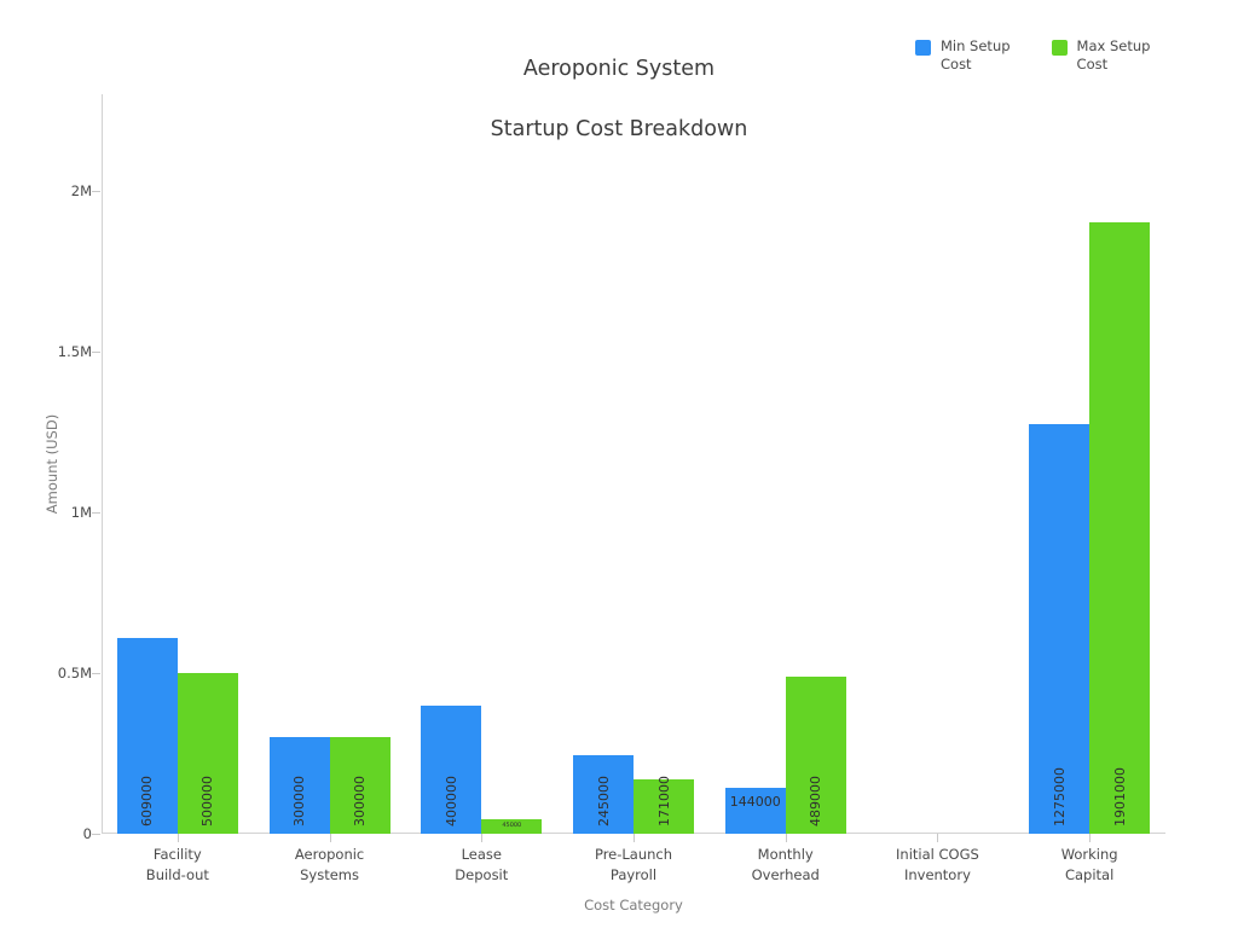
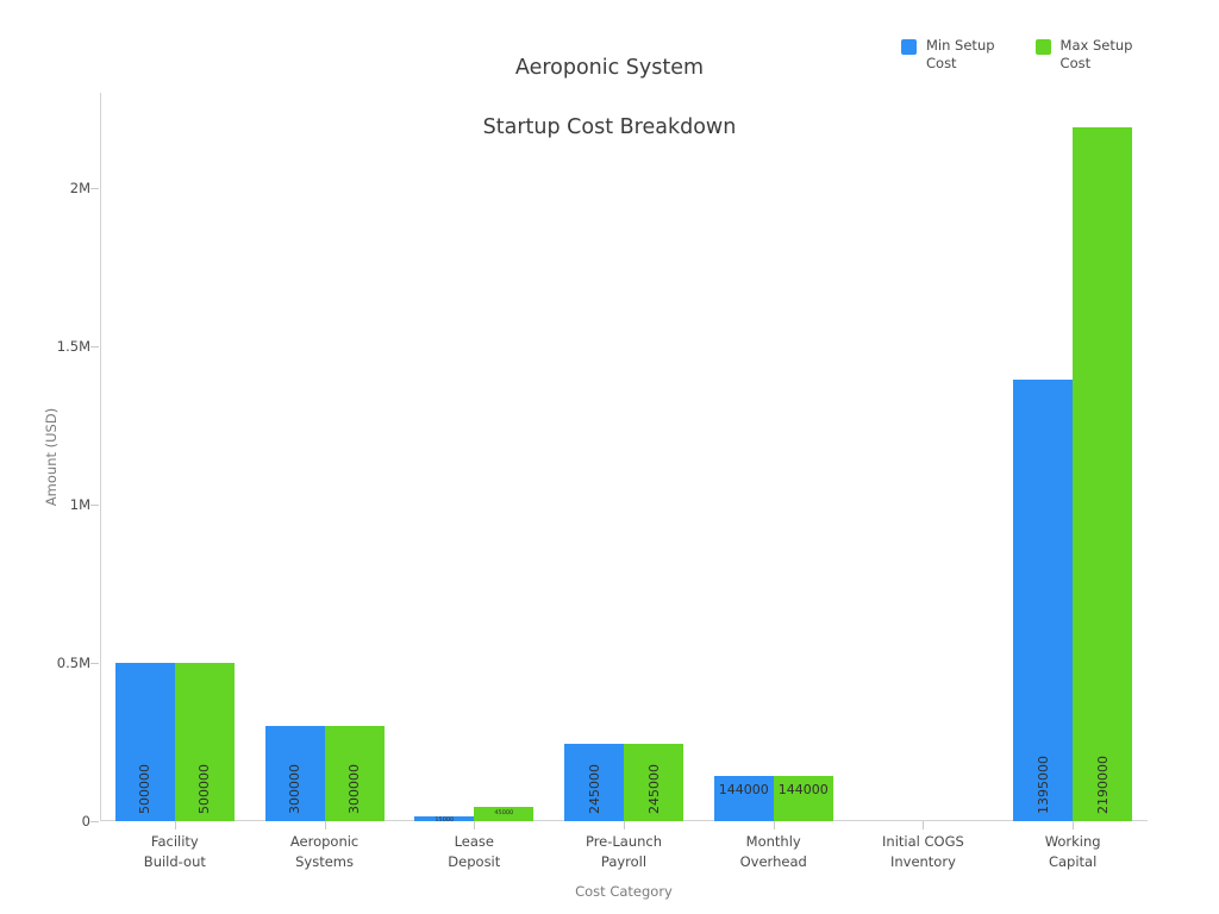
Min Setup Cost/Facility Build-out: 609000 -> 500000
Min Setup Cost/Lease Deposit: 400000 -> 15000
Max Setup Cost/Pre-Launch Payroll: 171000 -> 245000
Max Setup Cost/Monthly Overhead: 489000 -> 144000
Min Setup Cost/Working Capital: 1275000 -> 1395000
Max Setup Cost/Working Capital: 1901000 -> 2190000
